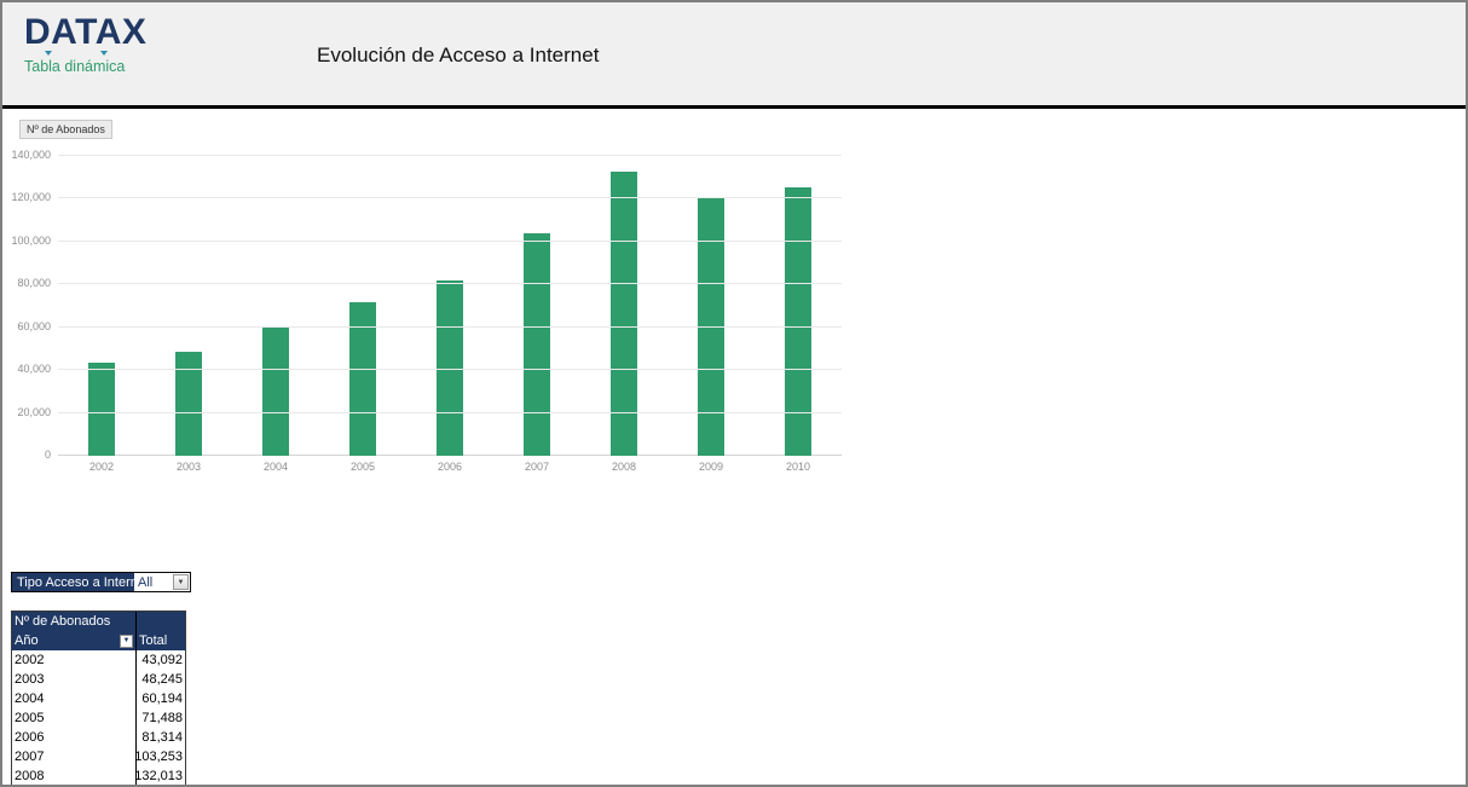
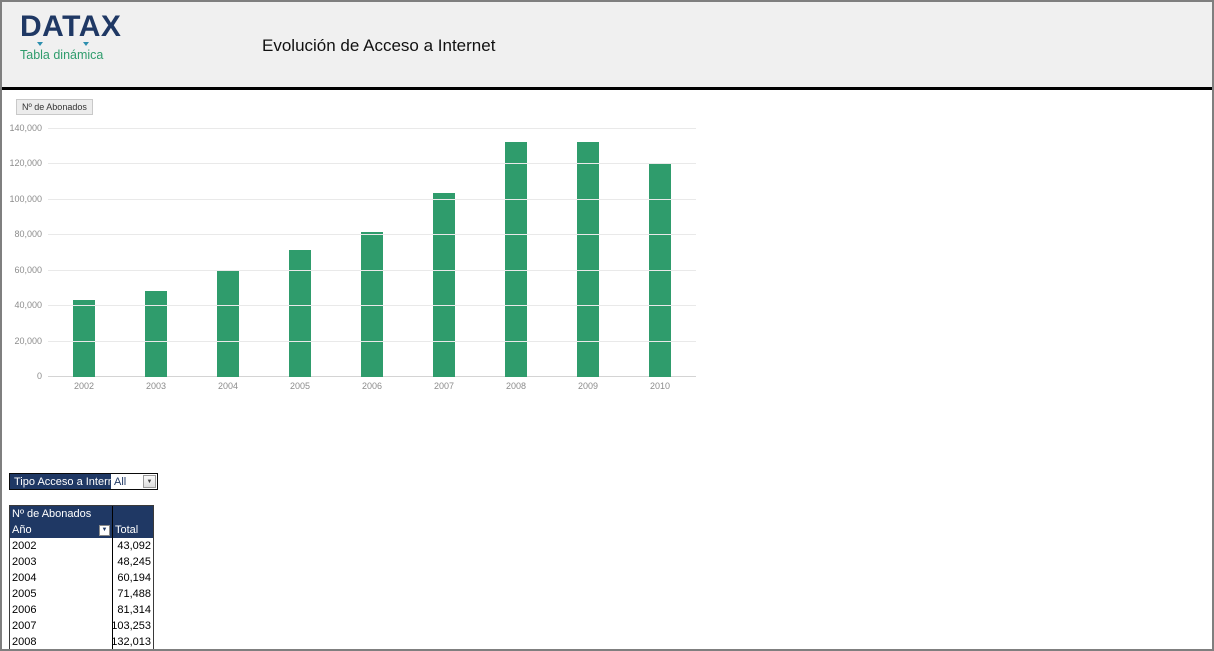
2009: 120000 -> 132000
2010: 125000 -> 120000
